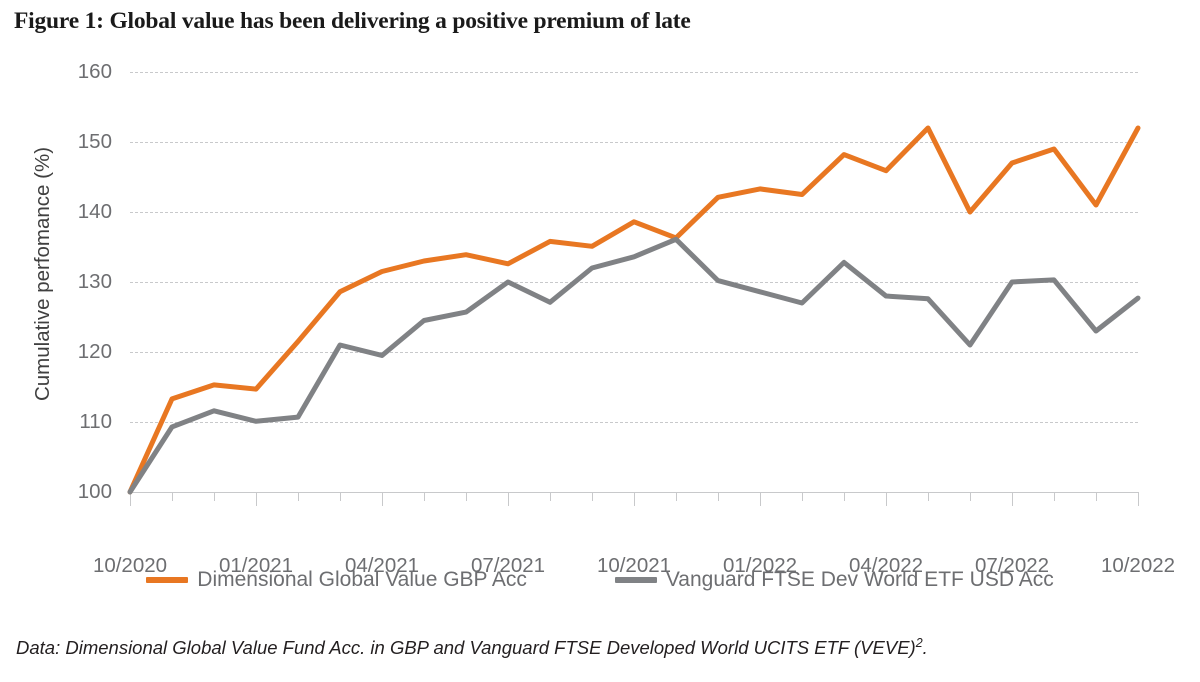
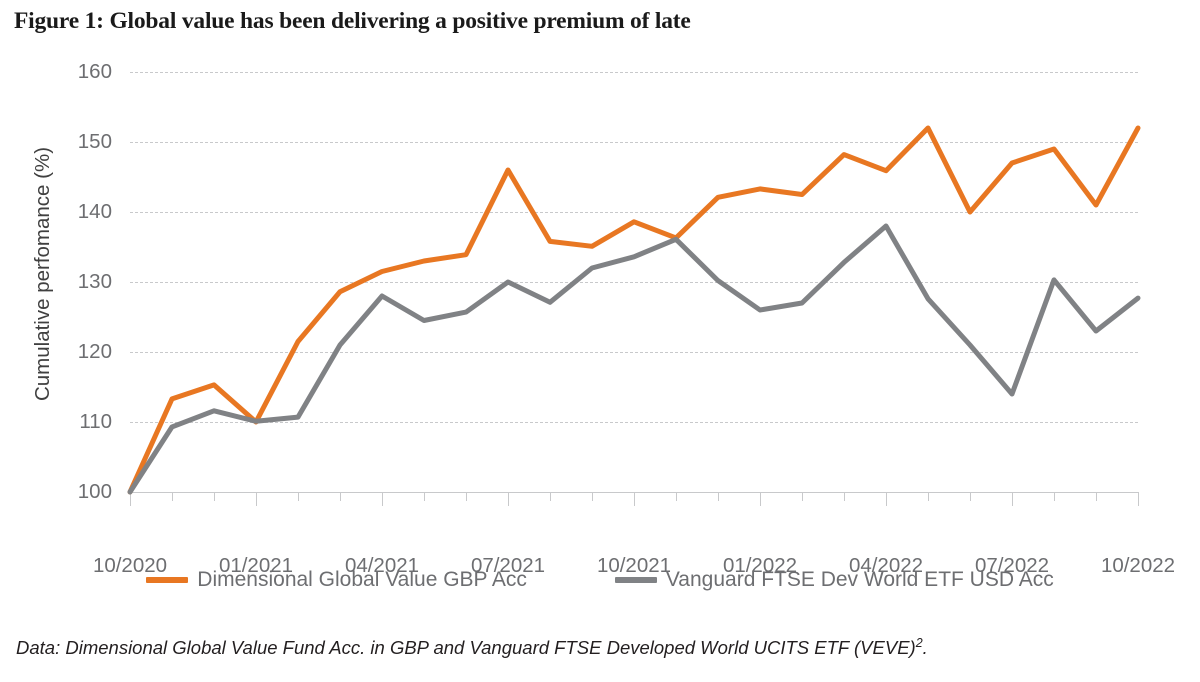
Dimensional Global Value GBP Acc/01/2021: 115 -> 110
Vanguard FTSE Dev World ETF USD Acc/04/2021: 120 -> 128
Dimensional Global Value GBP Acc/07/2021: 133 -> 146
Vanguard FTSE Dev World ETF USD Acc/01/2022: 129 -> 126
Vanguard FTSE Dev World ETF USD Acc/04/2022: 128 -> 138
Vanguard FTSE Dev World ETF USD Acc/07/2022: 130 -> 114
